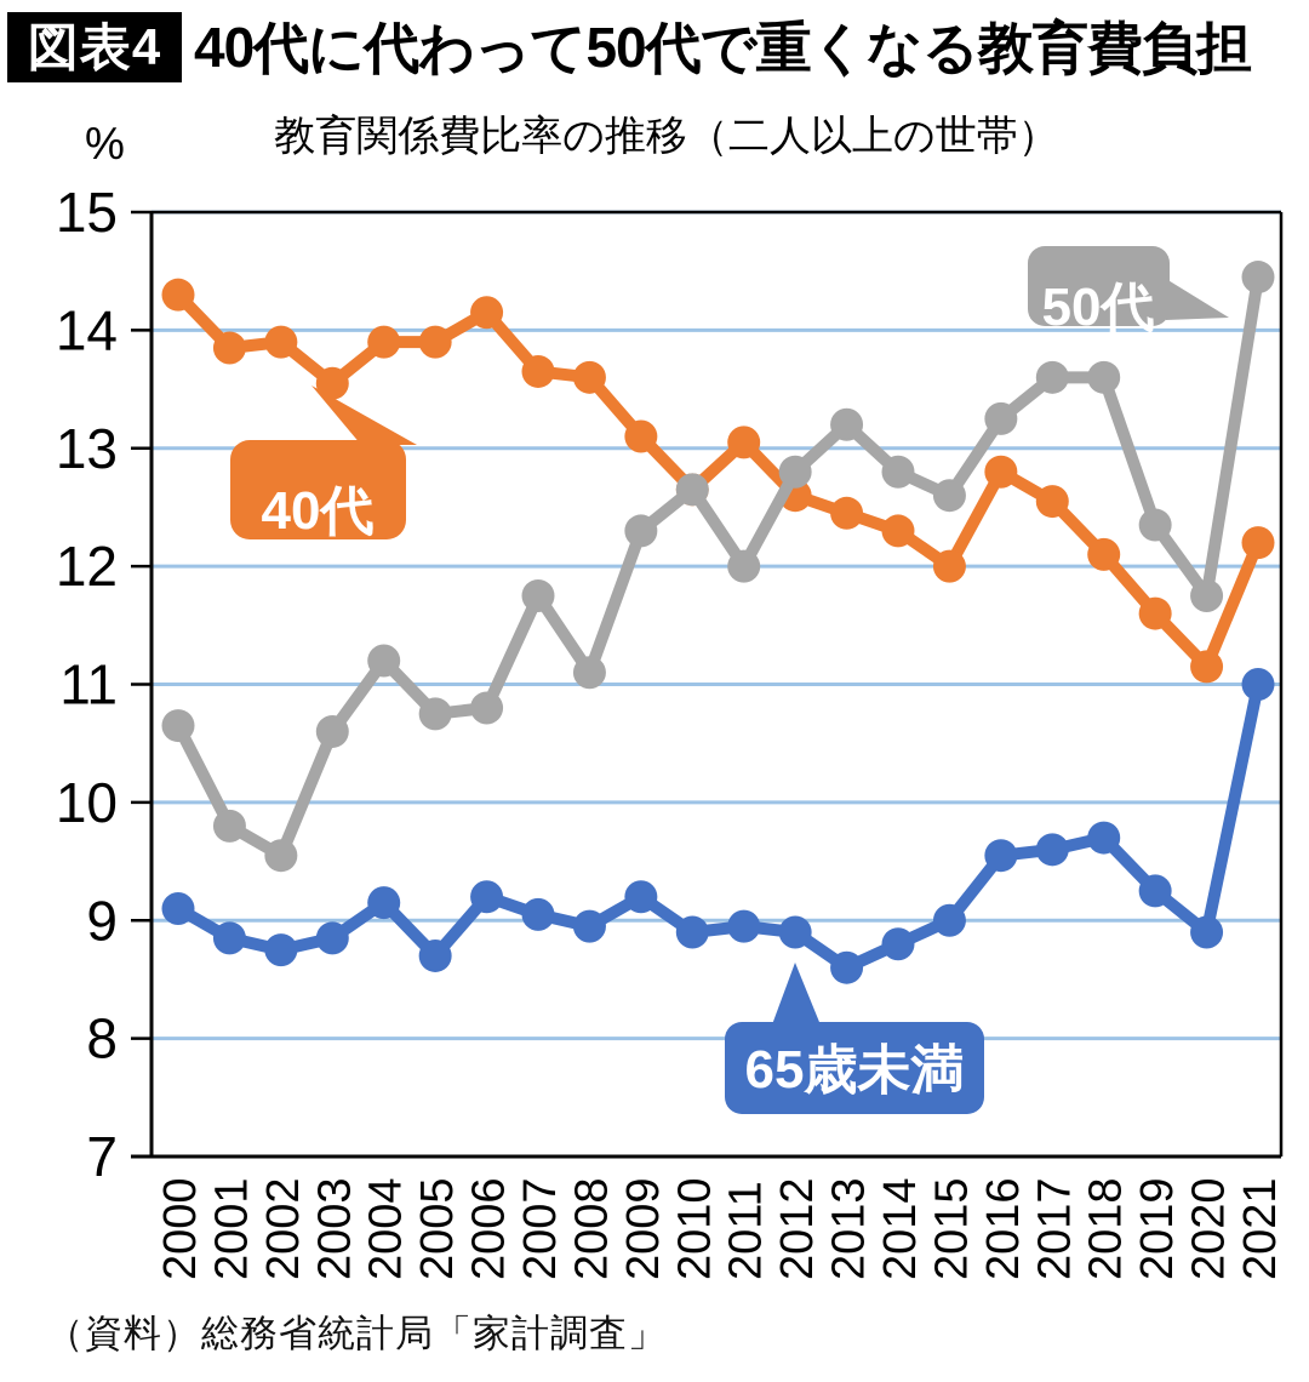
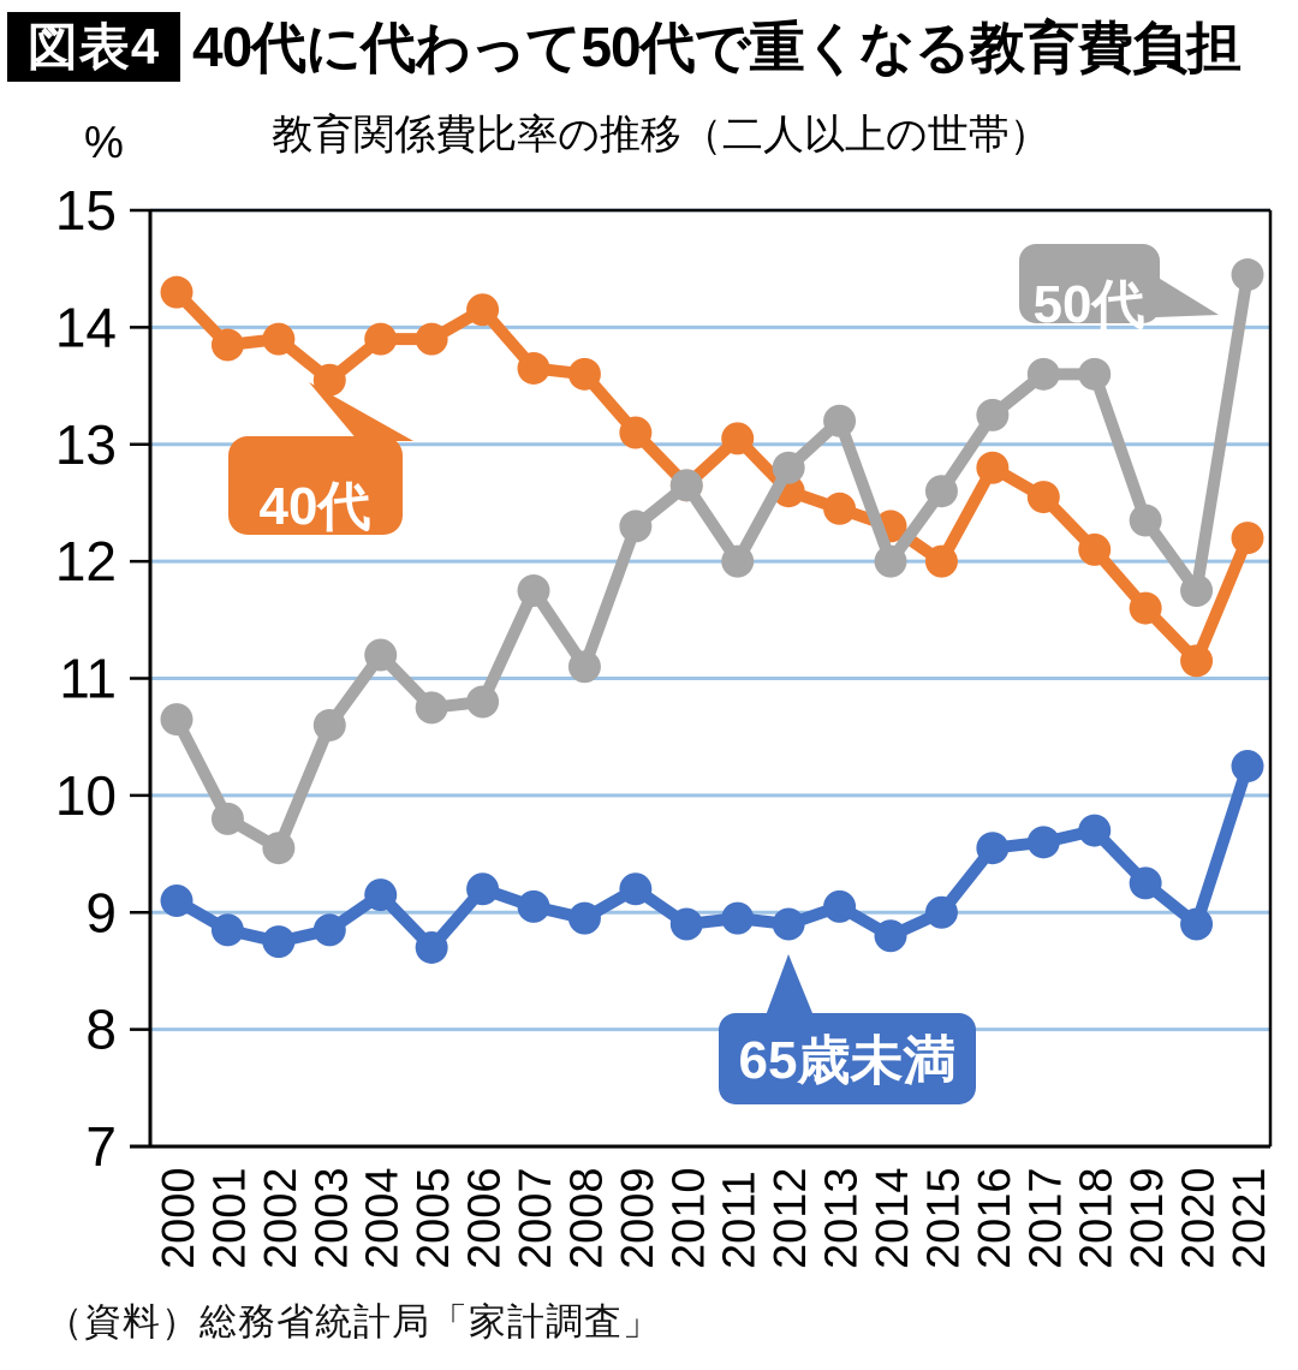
65歳未満/2013: 8.6 -> 9.1
50代/2014: 12.8 -> 12.0
65歳未満/2021: 11.0 -> 10.2
